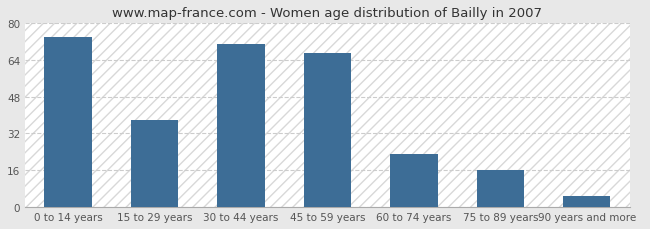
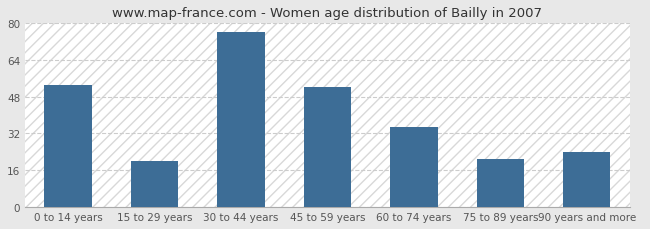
0 to 14 years: 74 -> 53
15 to 29 years: 38 -> 20
30 to 44 years: 71 -> 76
45 to 59 years: 67 -> 52
60 to 74 years: 23 -> 35
75 to 89 years: 16 -> 21
90 years and more: 5 -> 24
